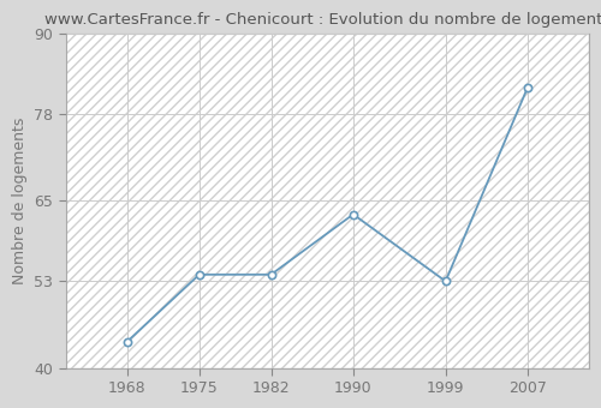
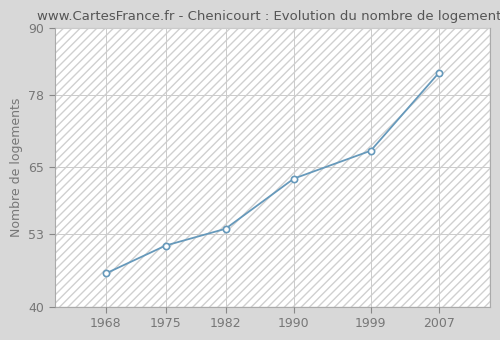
1968: 44 -> 46
1975: 54 -> 51
1999: 53 -> 68
